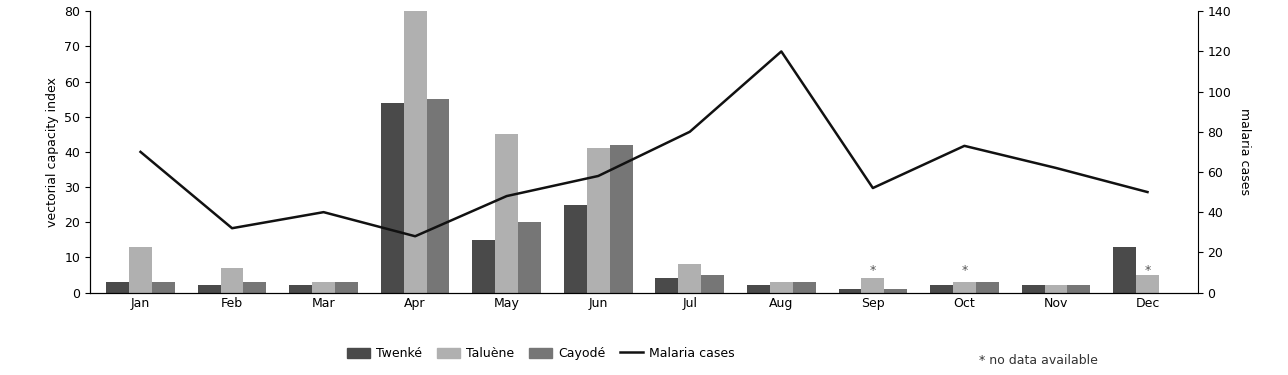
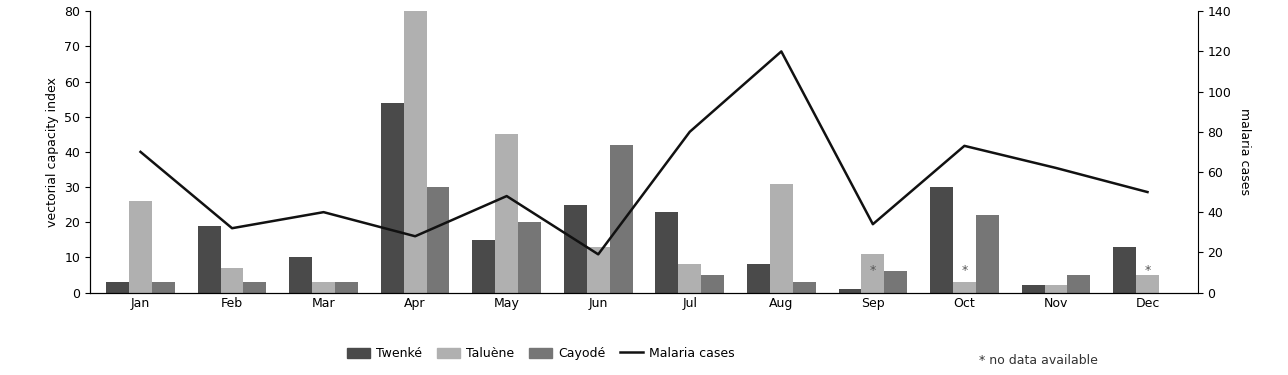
Taluène/Jan: 13 -> 26
Twenké/Feb: 2 -> 19
Twenké/Mar: 2 -> 10
Cayodé/Apr: 55 -> 30
Taluène/Jun: 41 -> 13
Malaria cases/Jun: 58 -> 19
Twenké/Jul: 4 -> 23
Twenké/Aug: 2 -> 8
Taluène/Aug: 3 -> 31
Taluène/Sep: 4 -> 11
Malaria cases/Sep: 52 -> 34
Cayodé/Sep: 1 -> 6
Twenké/Oct: 2 -> 30
Cayodé/Oct: 3 -> 22
Cayodé/Nov: 2 -> 5
